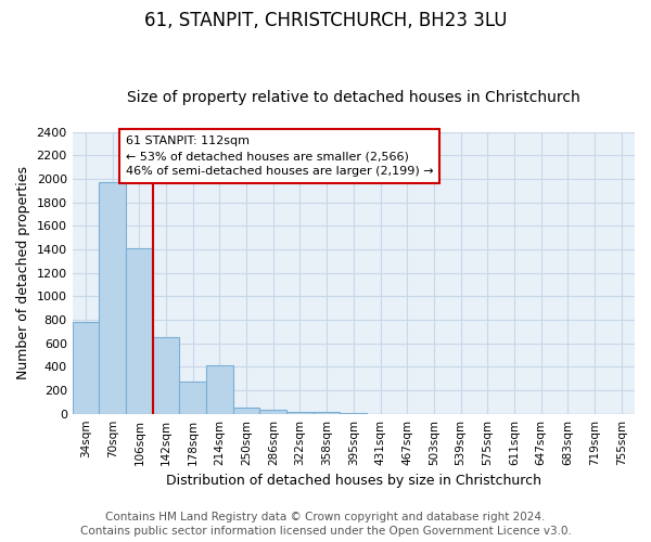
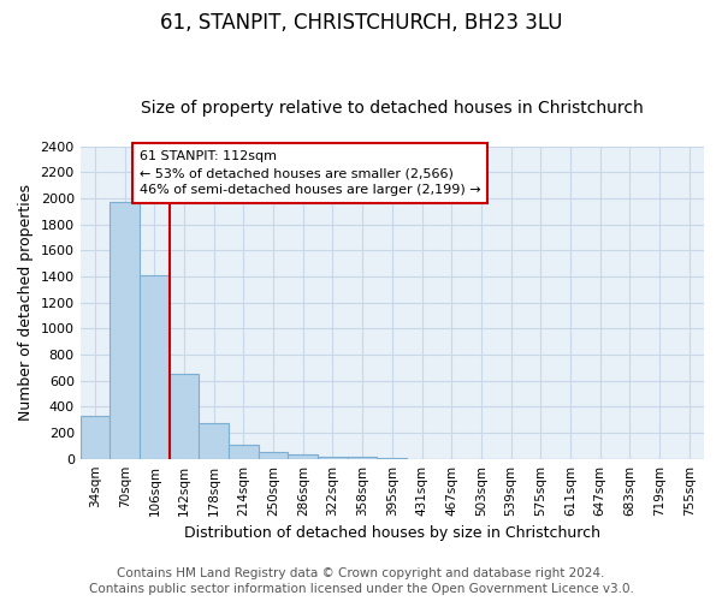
34sqm: 780 -> 320
214sqm: 410 -> 100
